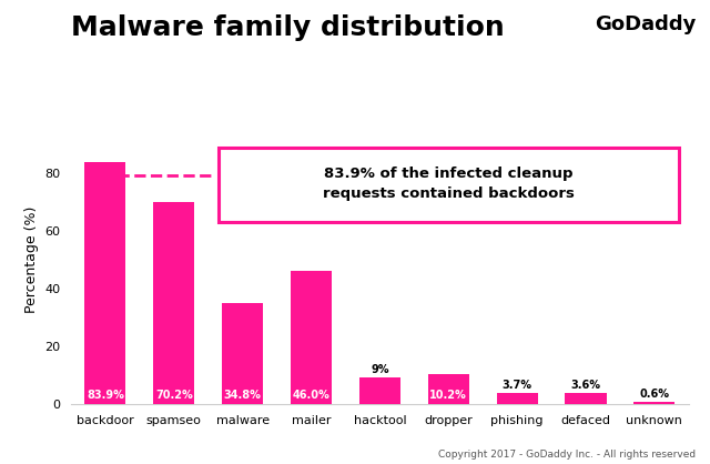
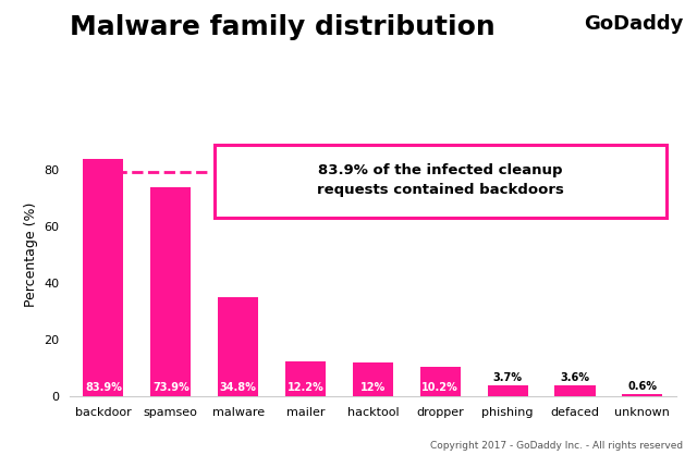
spamseo: 70.2% -> 73.9%
mailer: 46.0% -> 12.2%
hacktool: 9% -> 12%
